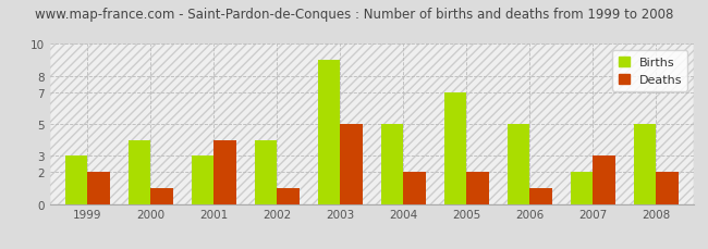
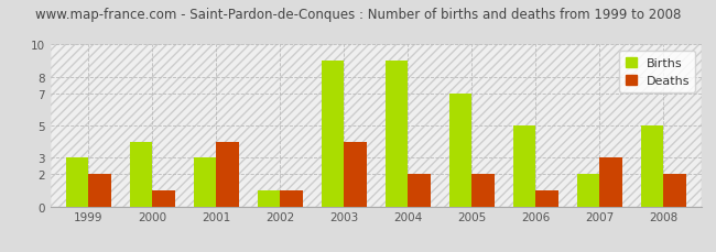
Births/2002: 4 -> 1
Deaths/2003: 5 -> 4
Births/2004: 5 -> 9
